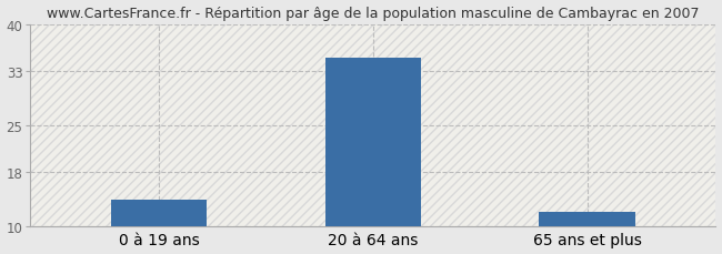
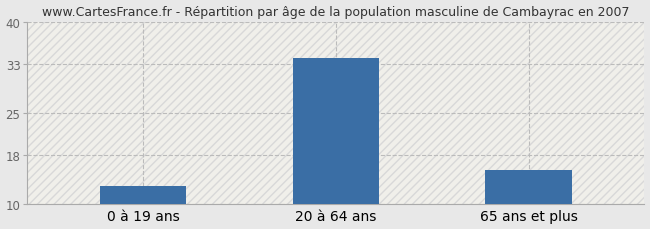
0 à 19 ans: 14.0 -> 13.0
20 à 64 ans: 35.0 -> 34.0
65 ans et plus: 12.2 -> 15.5
